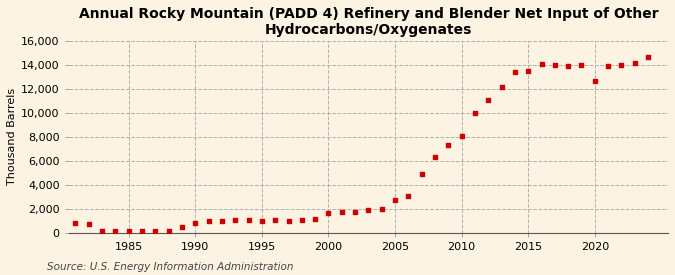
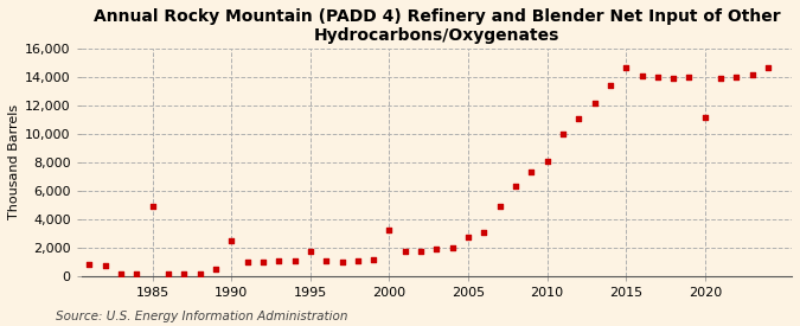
1985: 200 -> 4,900
1990: 800 -> 2,500
1995: 1,000 -> 1,700
2000: 1,600 -> 3,200
2015: 13,500 -> 14,700
2020: 12,700 -> 11,200
